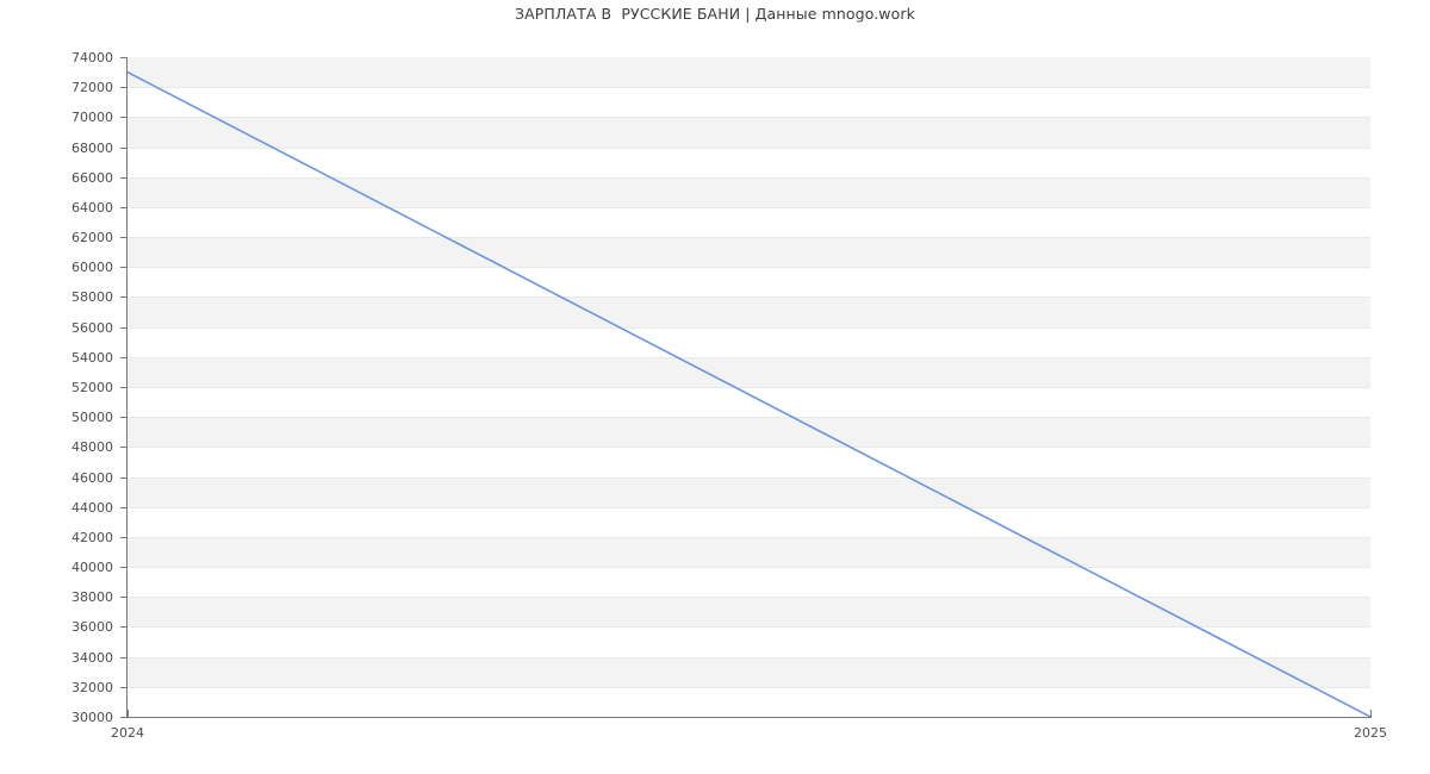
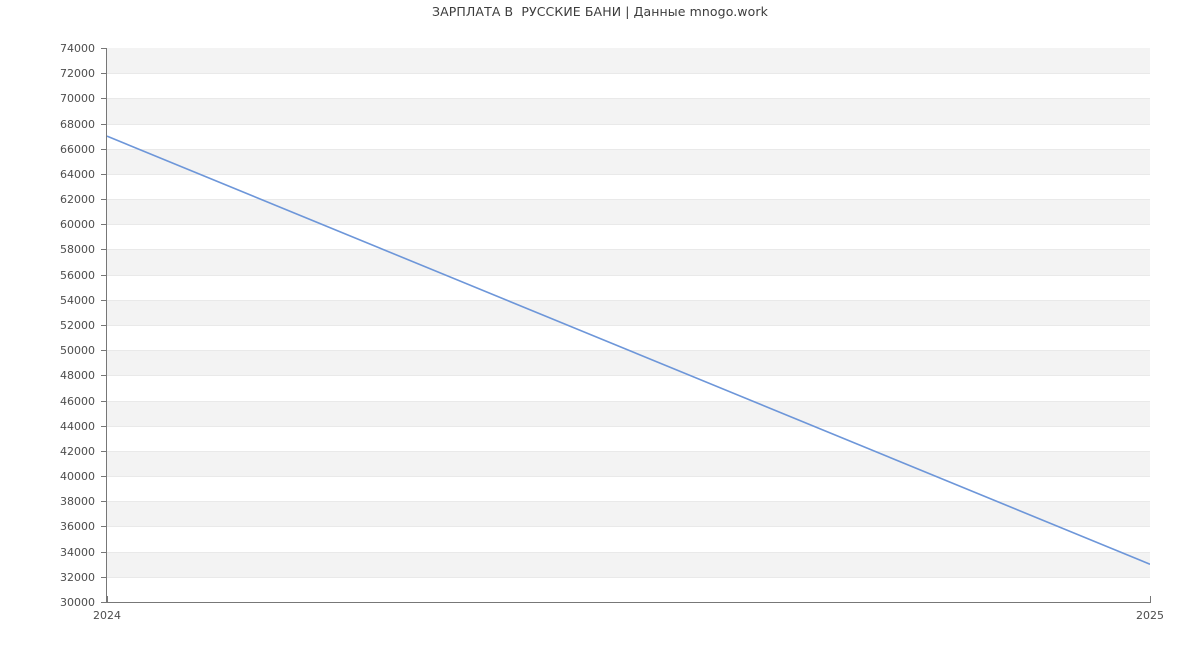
2024: 73000 -> 67000
2025: 30000 -> 33000
